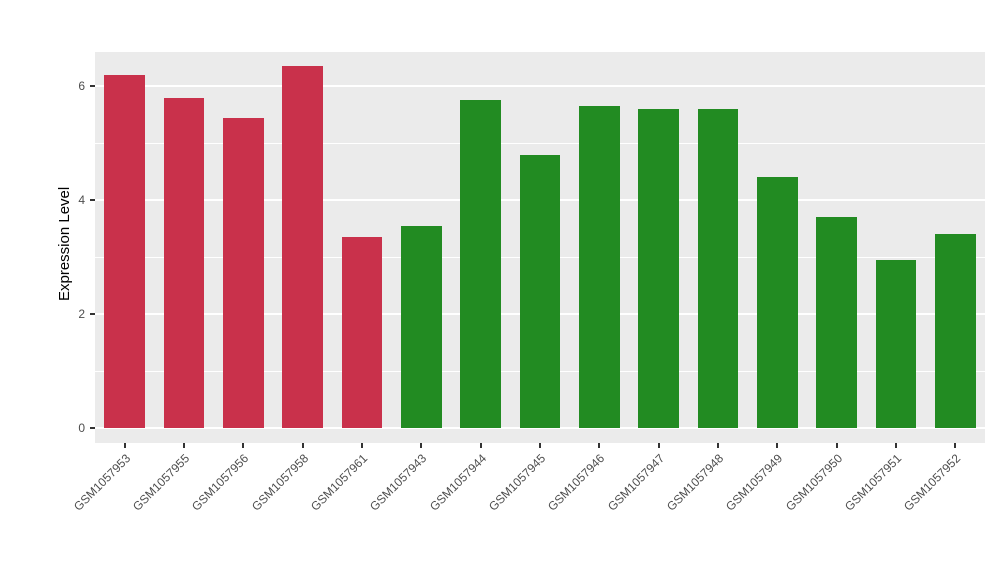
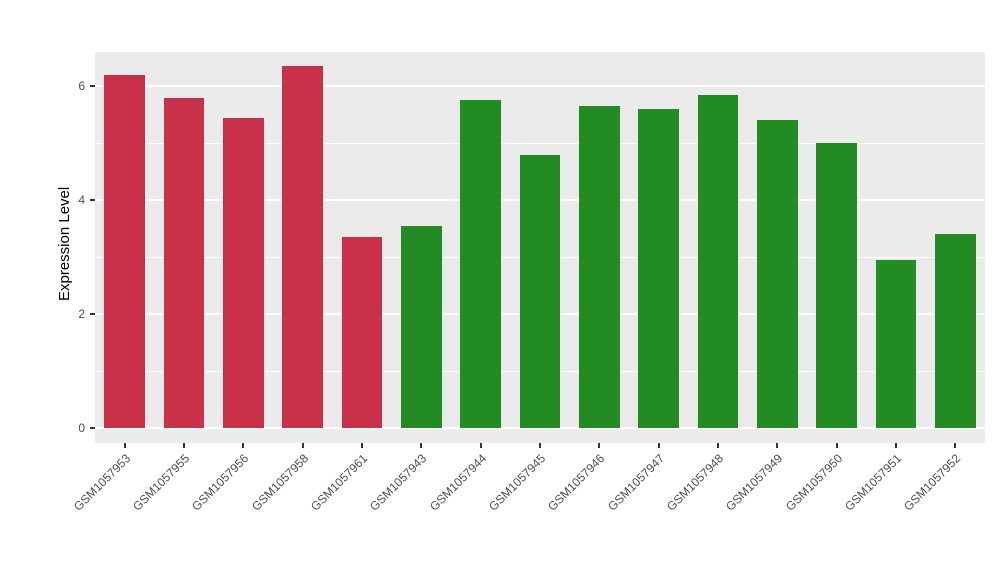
GSM1057948: 5.6 -> 5.8
GSM1057949: 4.4 -> 5.4
GSM1057950: 3.7 -> 5.0
